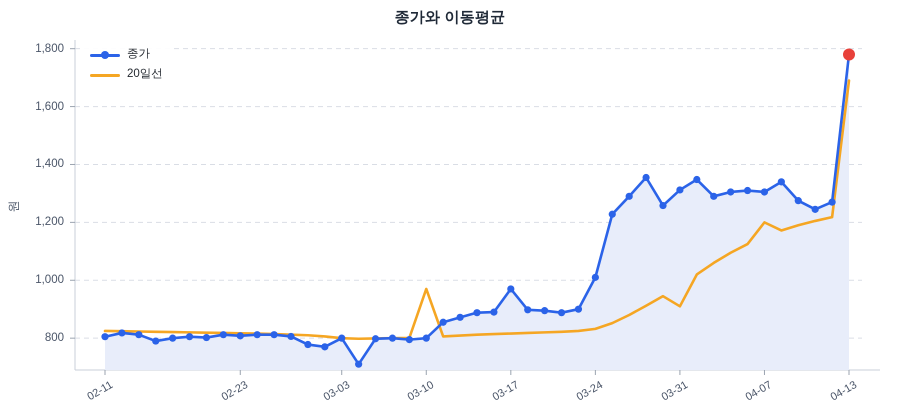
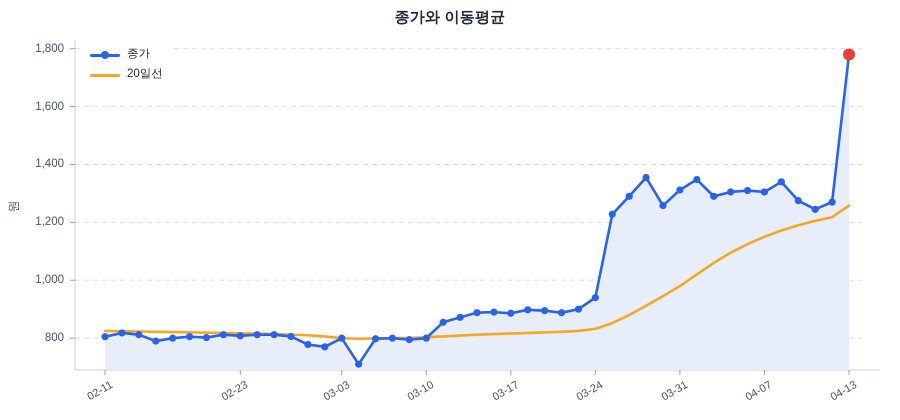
20일선/03-10: 970 -> 800
종가/03-17: 970 -> 890
종가/03-24: 1010 -> 940
20일선/03-31: 910 -> 980
20일선/04-07: 1200 -> 1150
20일선/04-13: 1690 -> 1260
